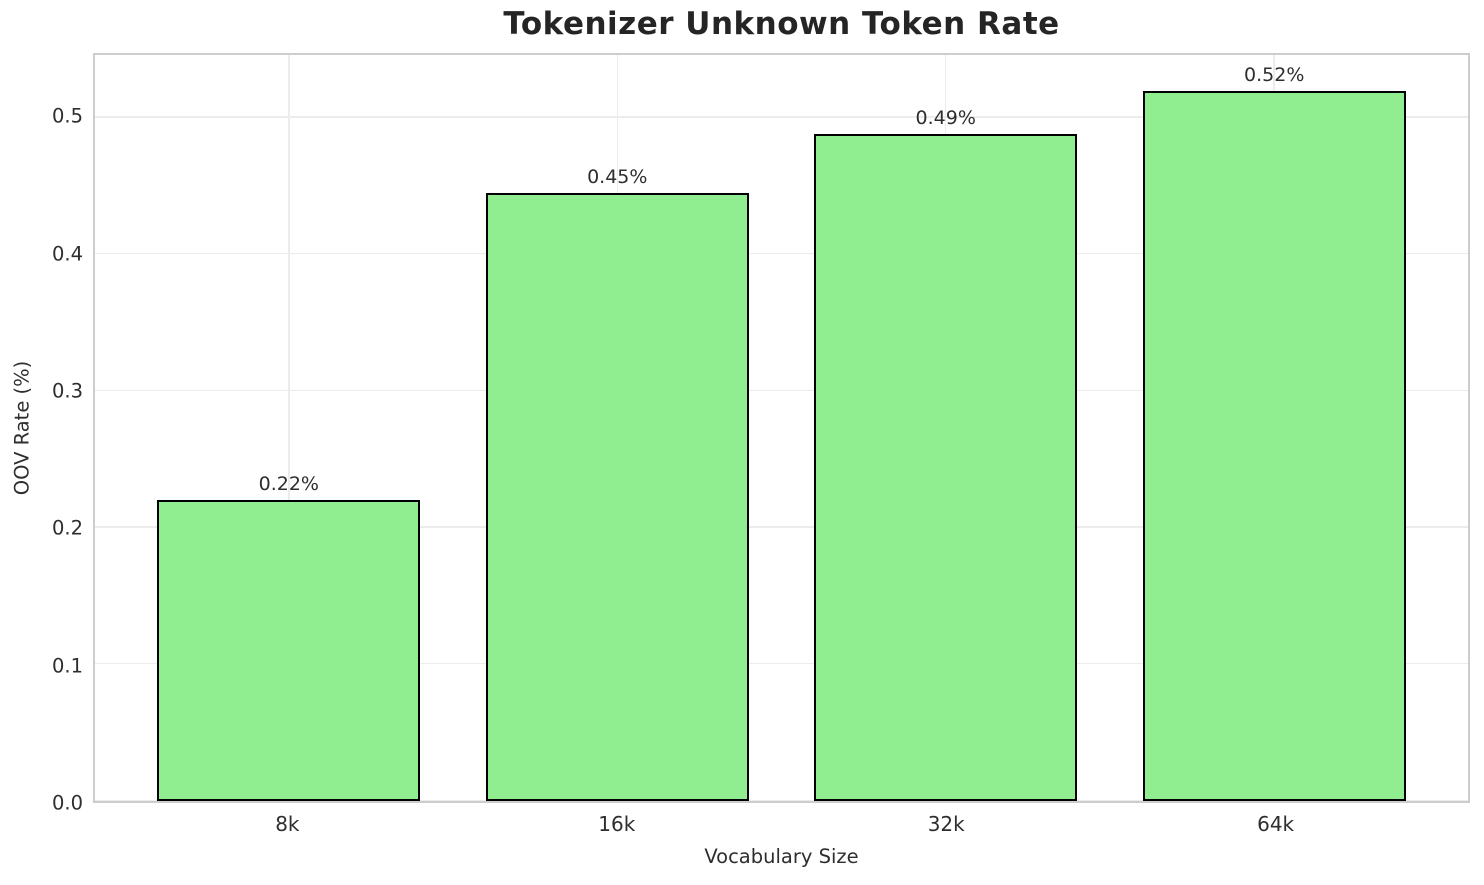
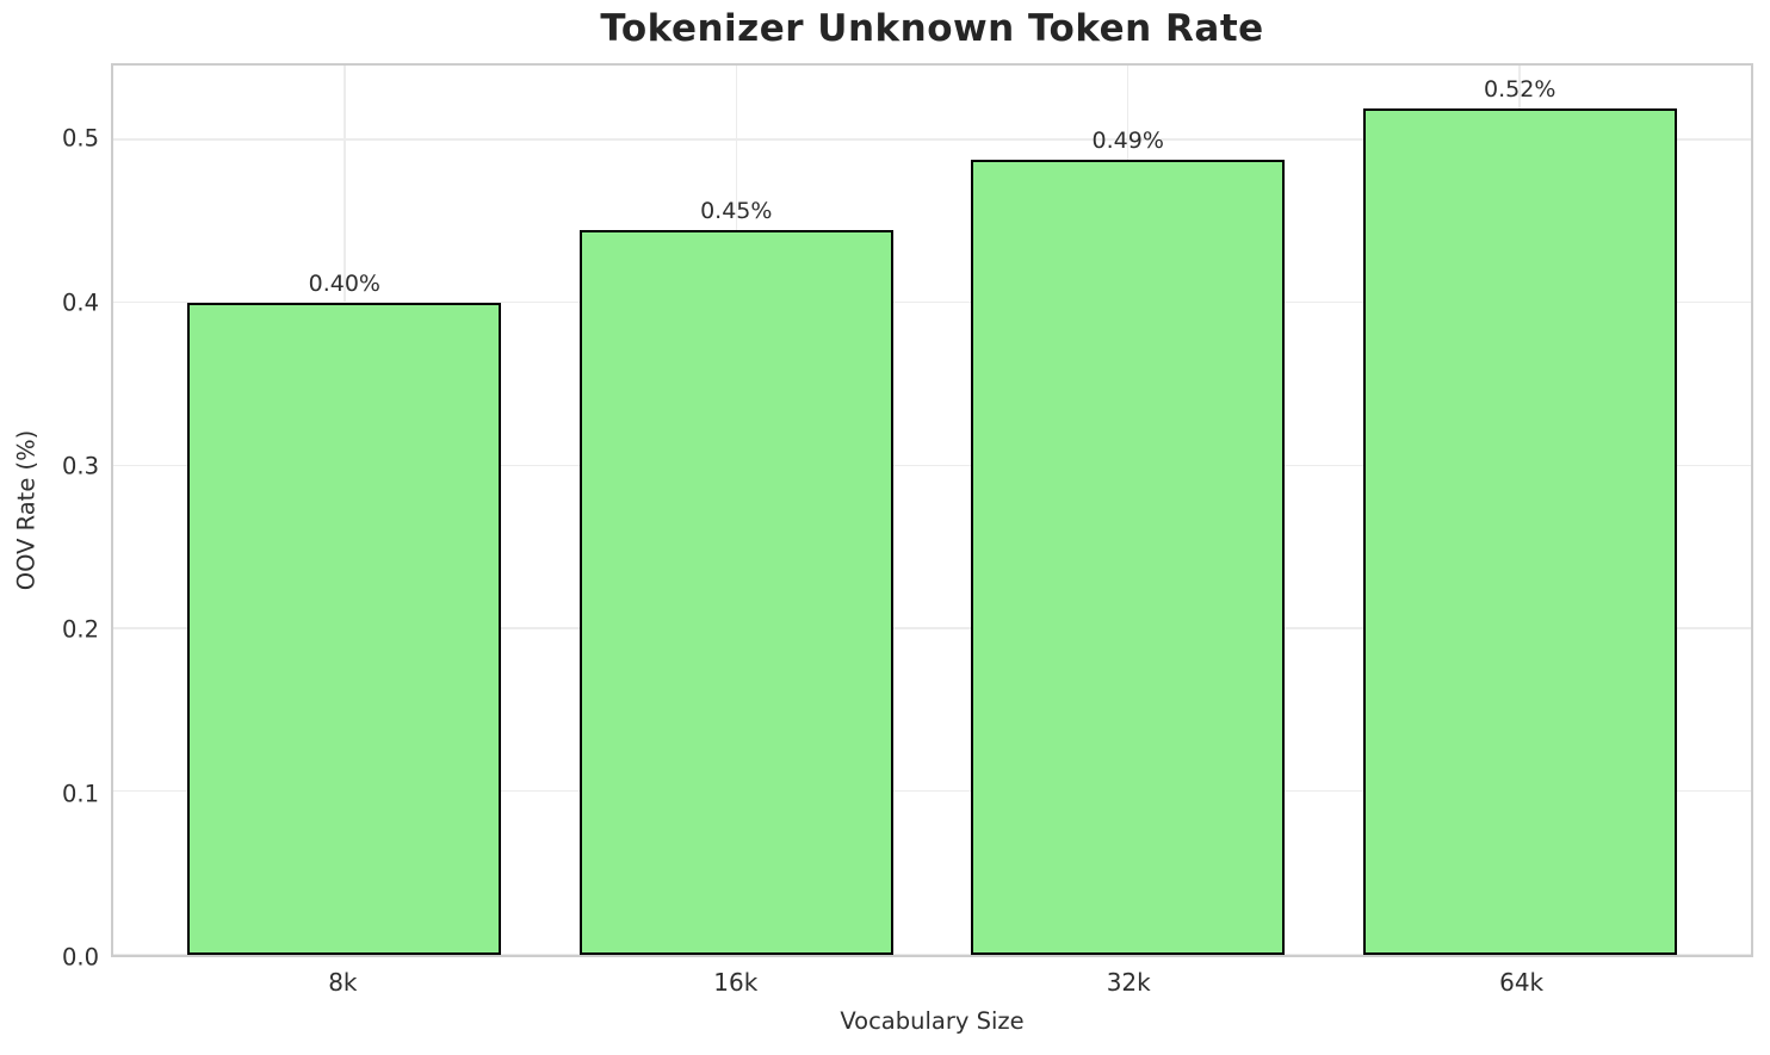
8k: 0.22% -> 0.40%
